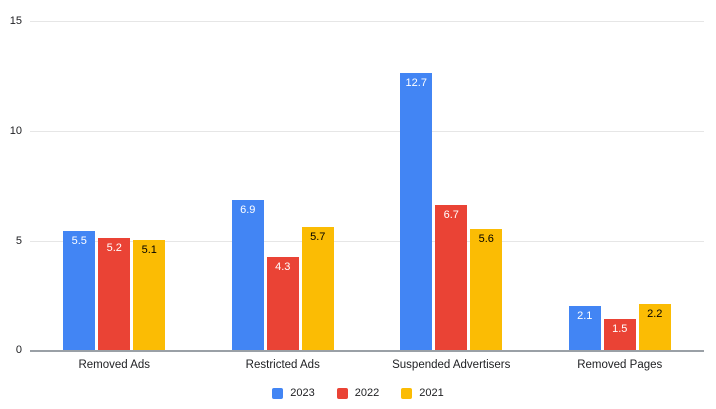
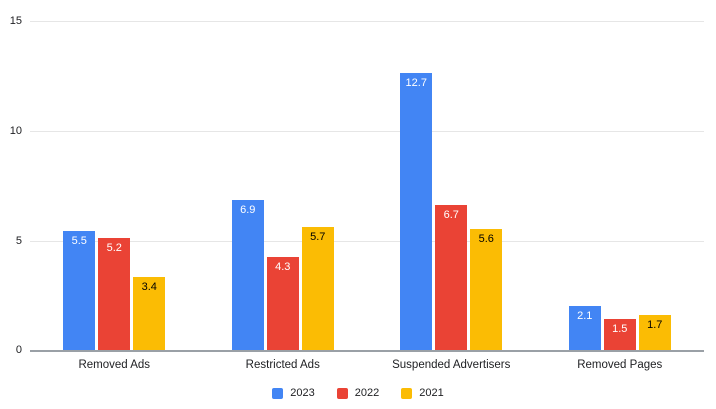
2021/Removed Ads: 5.1 -> 3.4
2021/Removed Pages: 2.2 -> 1.7
